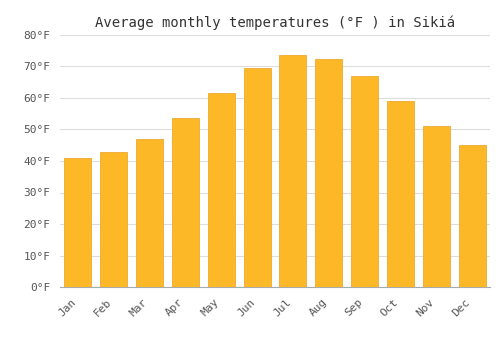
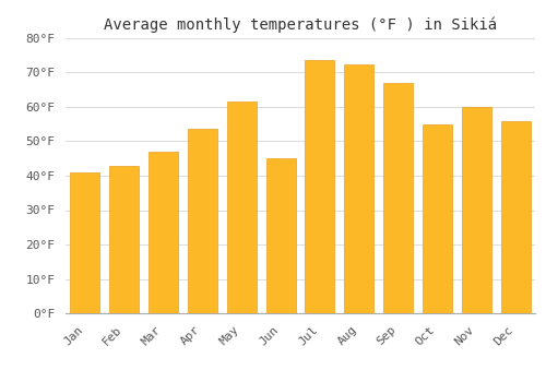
Jun: 69.5°F -> 45.0°F
Oct: 59.0°F -> 55.0°F
Nov: 51.0°F -> 60.0°F
Dec: 45.0°F -> 56.0°F
